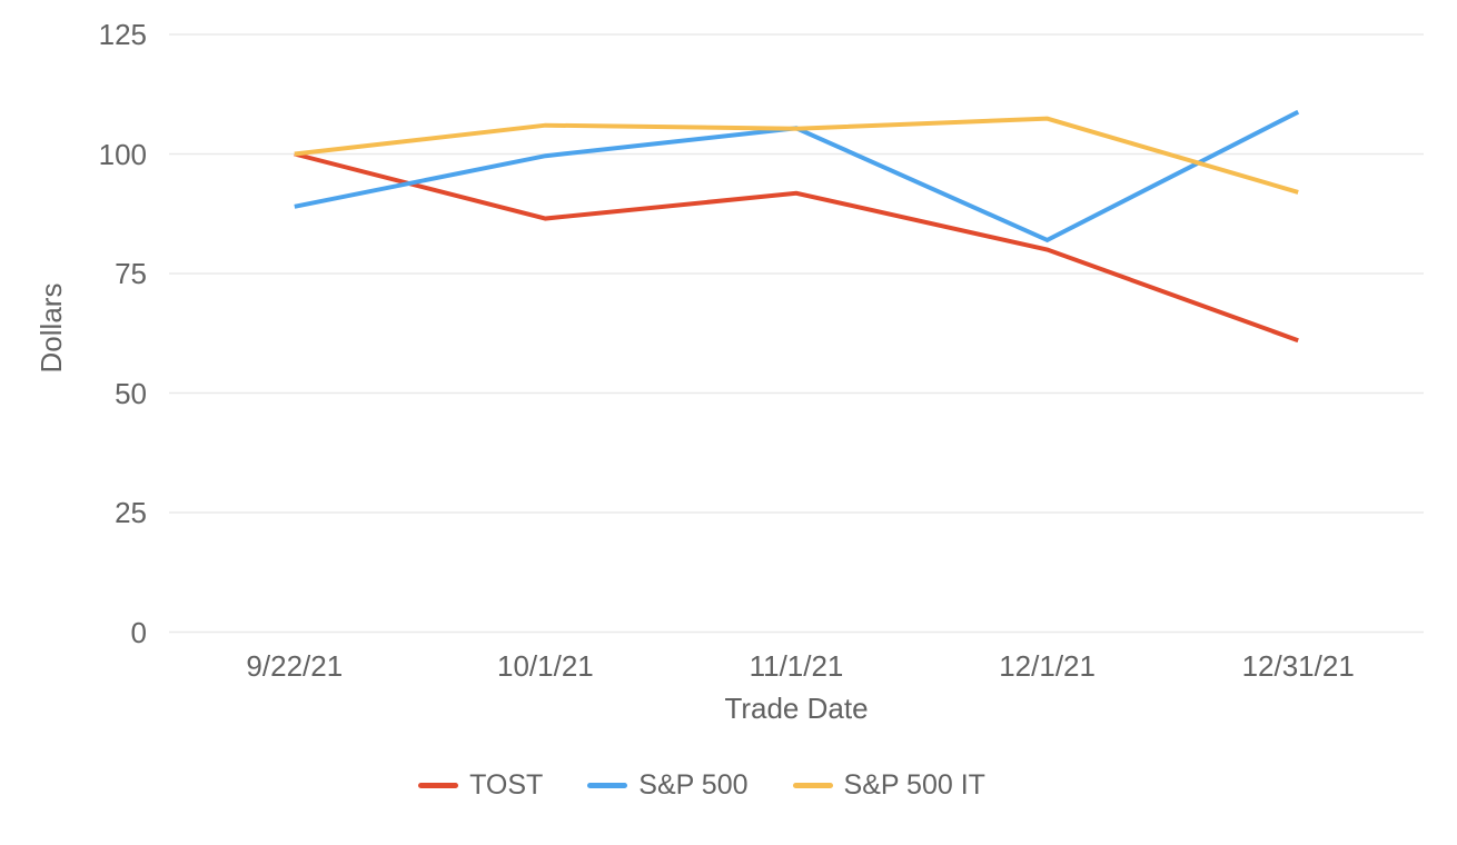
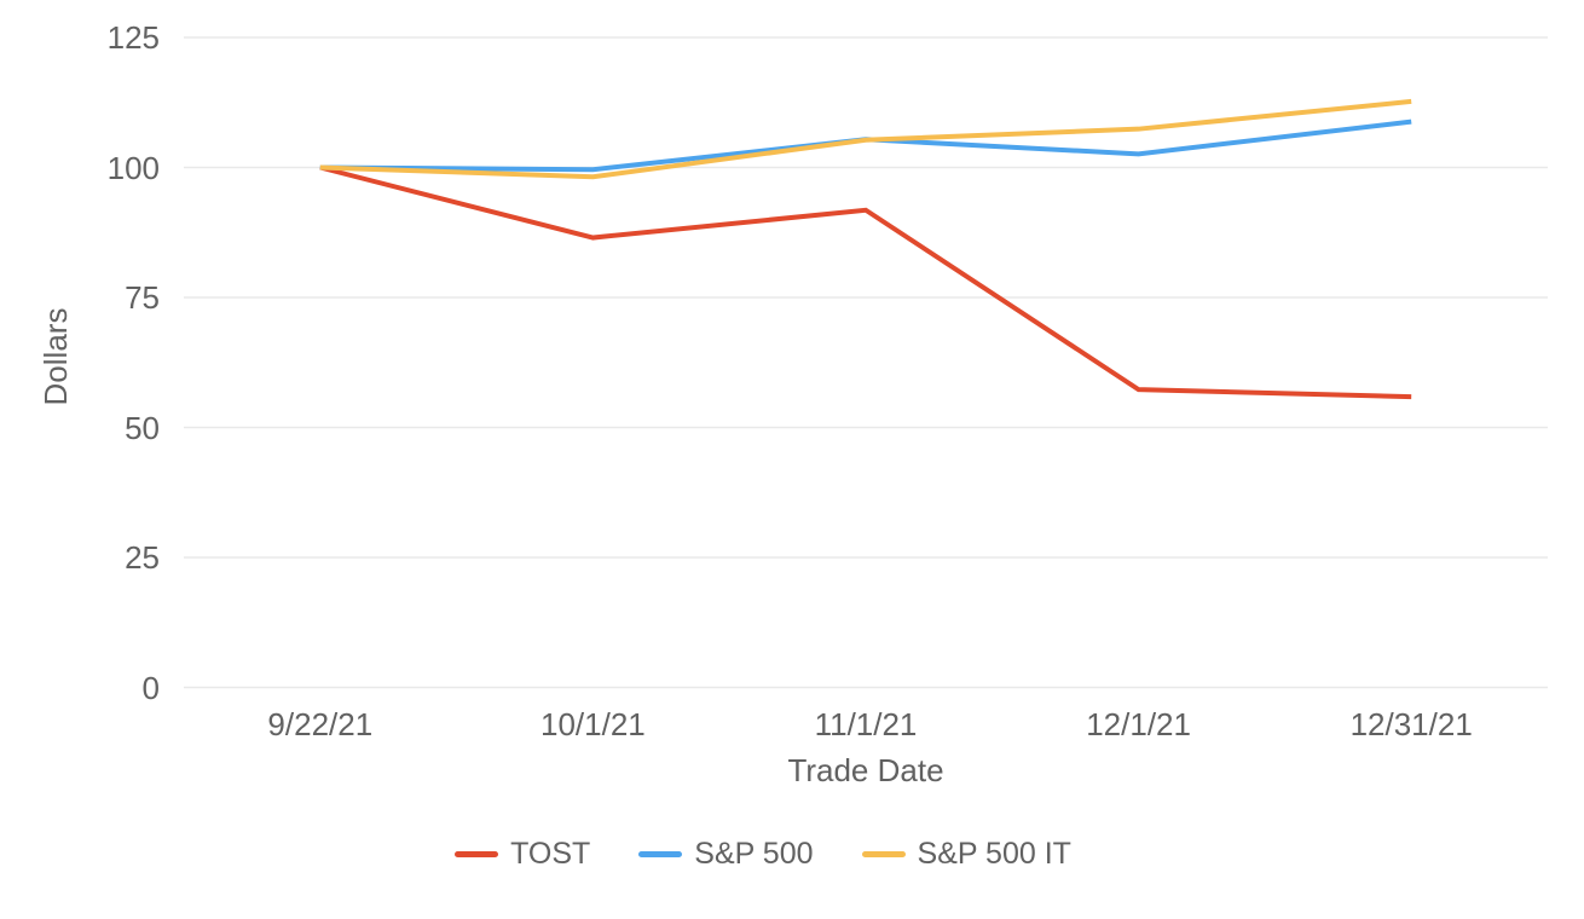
S&P 500/9/22/21: 89 -> 100
S&P 500 IT/10/1/21: 106 -> 98
TOST/12/1/21: 80 -> 57
S&P 500/12/1/21: 82 -> 103
TOST/12/31/21: 61 -> 56
S&P 500 IT/12/31/21: 92 -> 113
